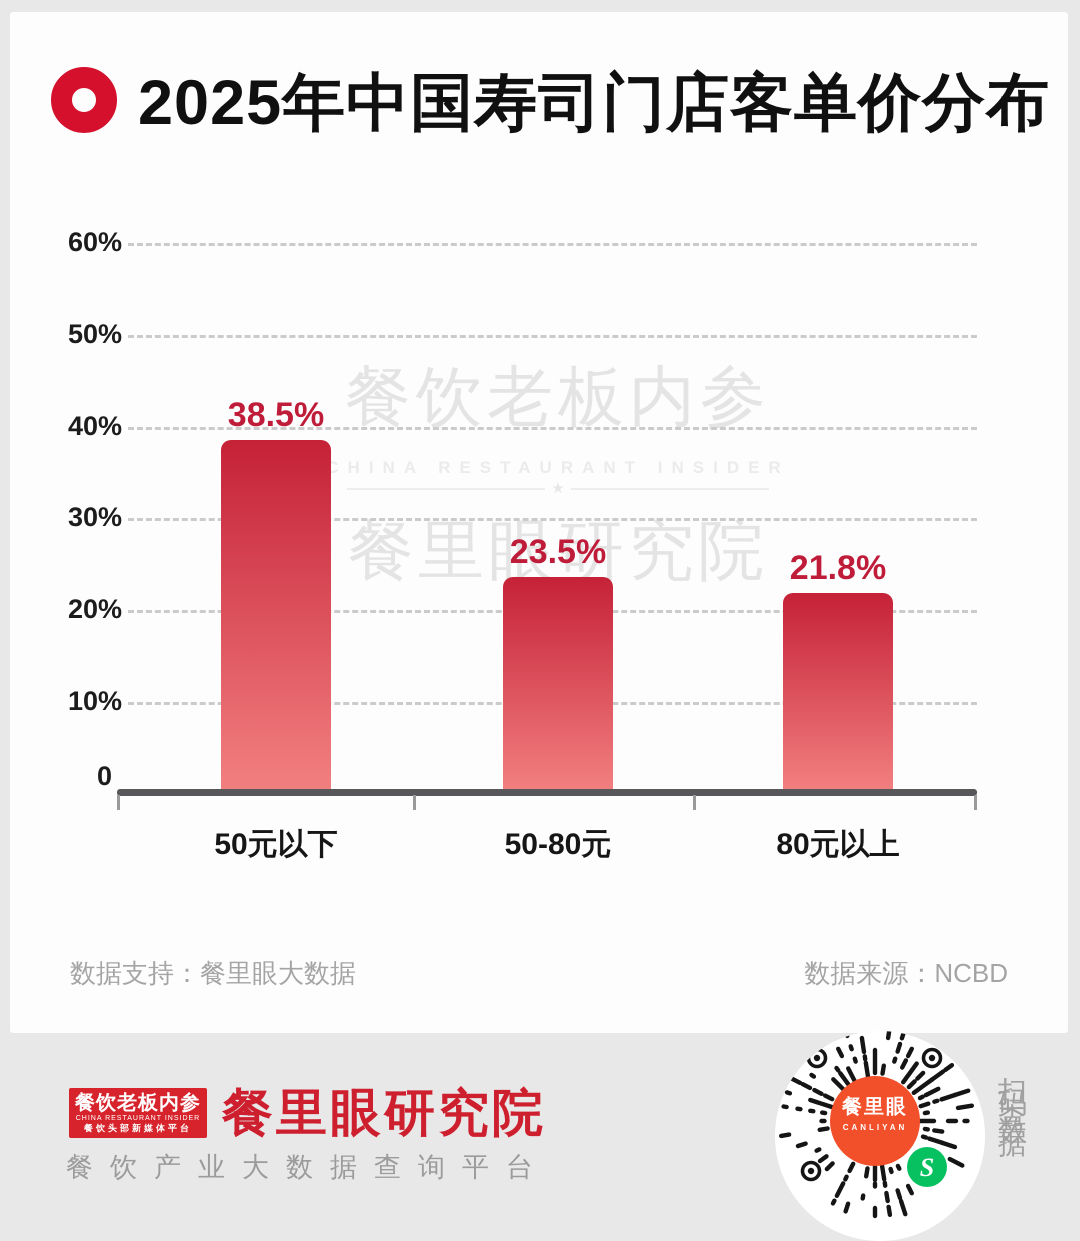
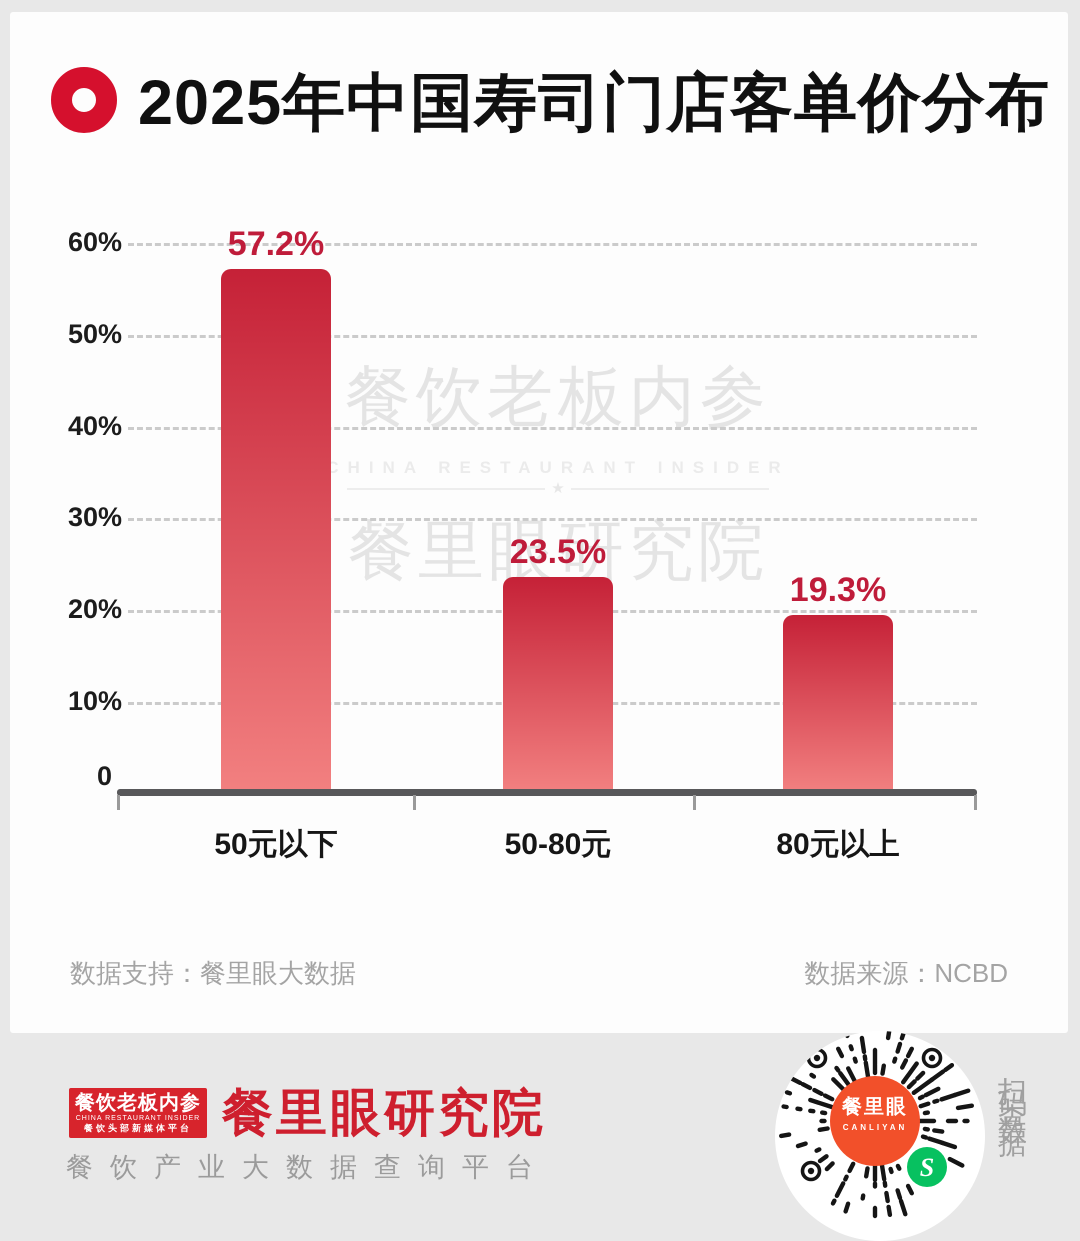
50元以下: 38.5% -> 57.2%
80元以上: 21.8% -> 19.3%
